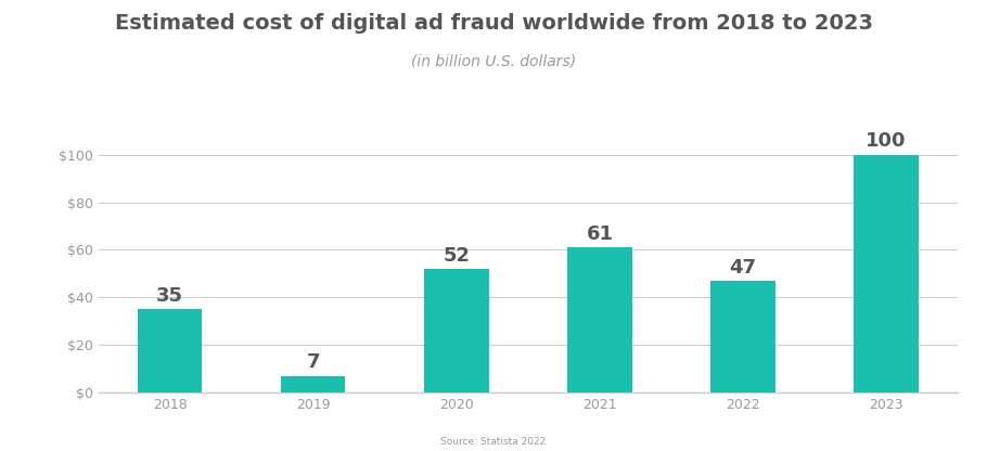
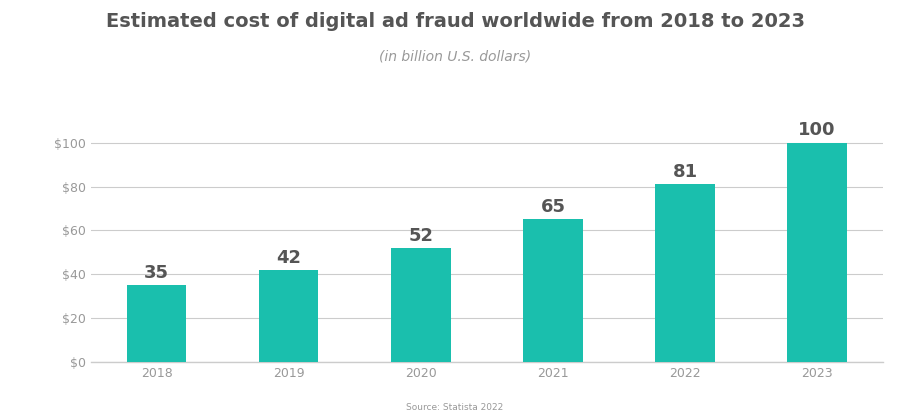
2019: 7 -> 42
2021: 61 -> 65
2022: 47 -> 81
